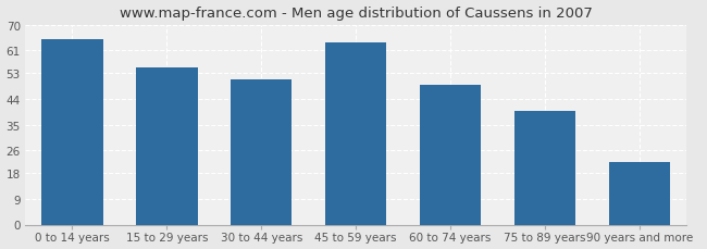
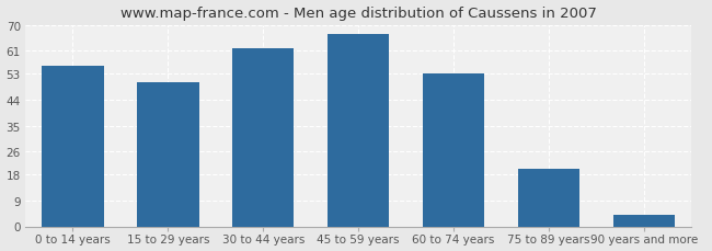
0 to 14 years: 65 -> 56
15 to 29 years: 55 -> 50
30 to 44 years: 51 -> 62
45 to 59 years: 64 -> 67
60 to 74 years: 49 -> 53
75 to 89 years: 40 -> 20
90 years and more: 22 -> 4
